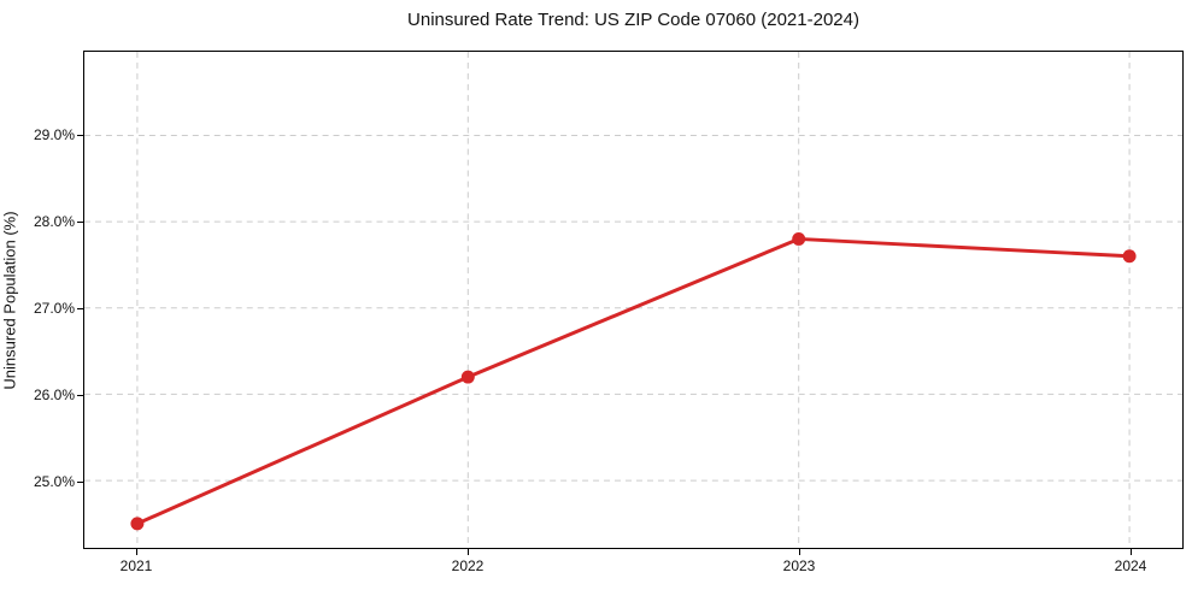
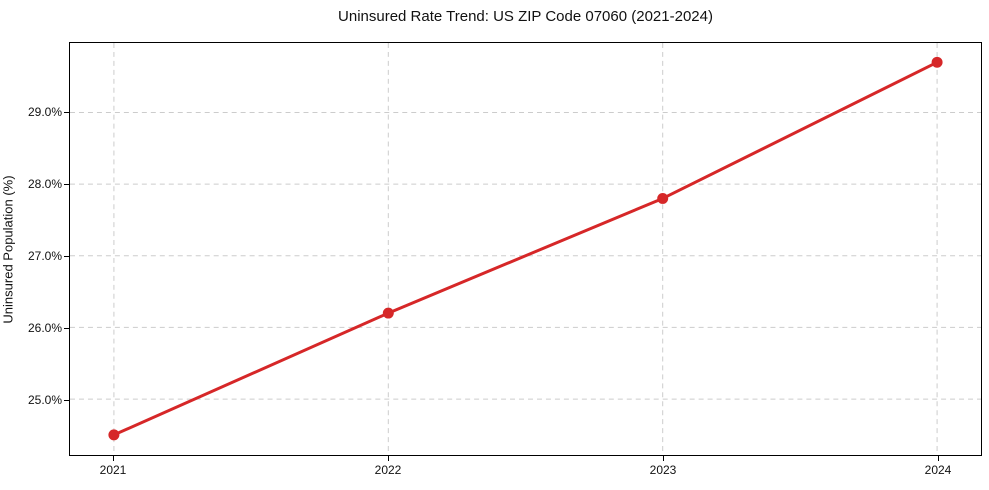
2024: 27.6% -> 29.7%
